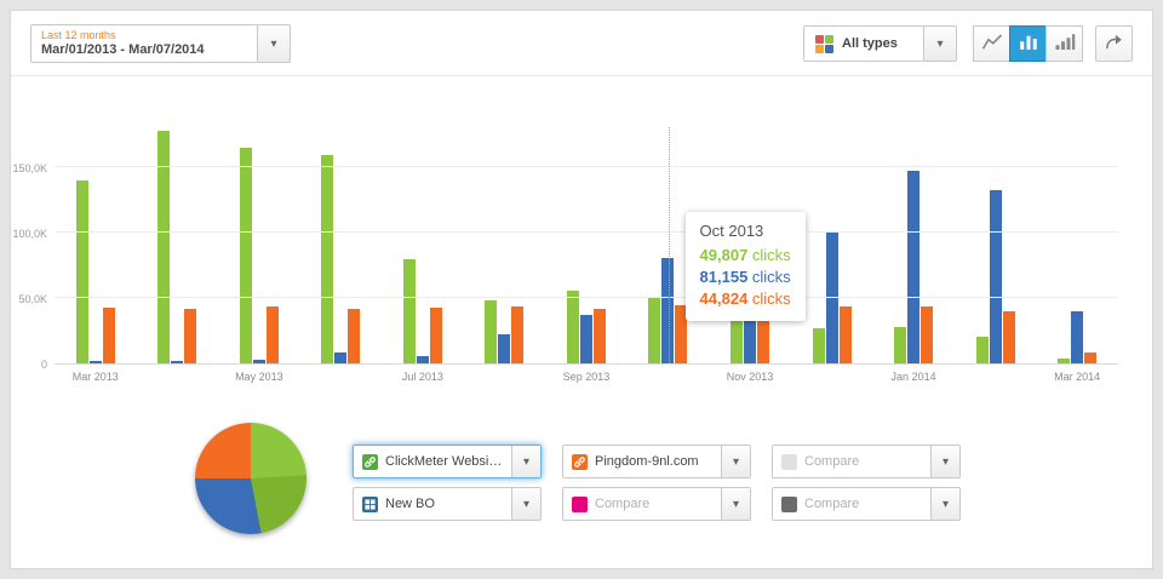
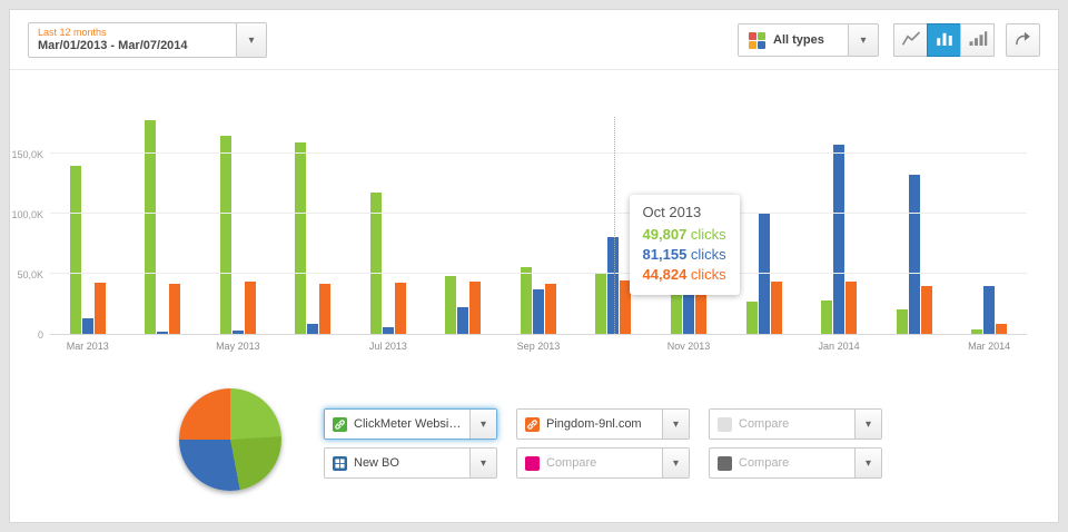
New BO/Mar 2013: 2K -> 13K
ClickMeter Website.../Jul 2013: 80K -> 118K
New BO/Jan 2014: 148K -> 158K
